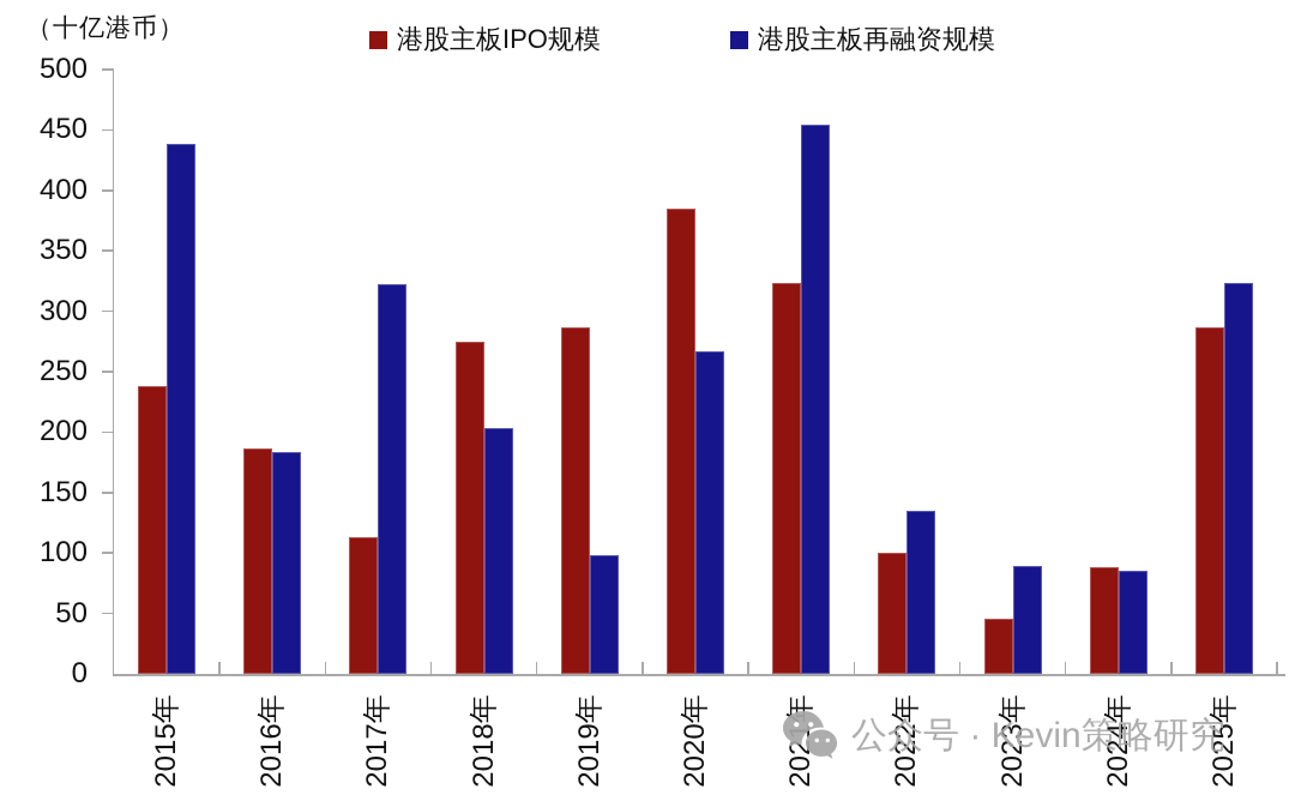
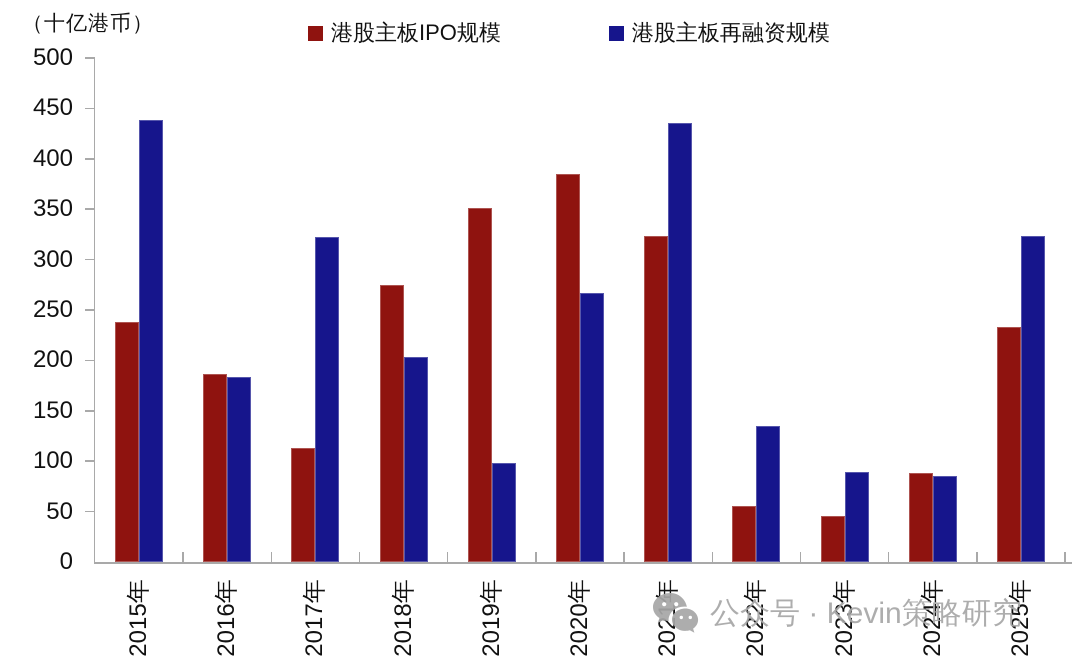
港股主板IPO规模/2019年: 287 -> 351
港股主板再融资规模/2021年: 454 -> 436
港股主板IPO规模/2022年: 100 -> 56
港股主板IPO规模/2025年: 287 -> 233
